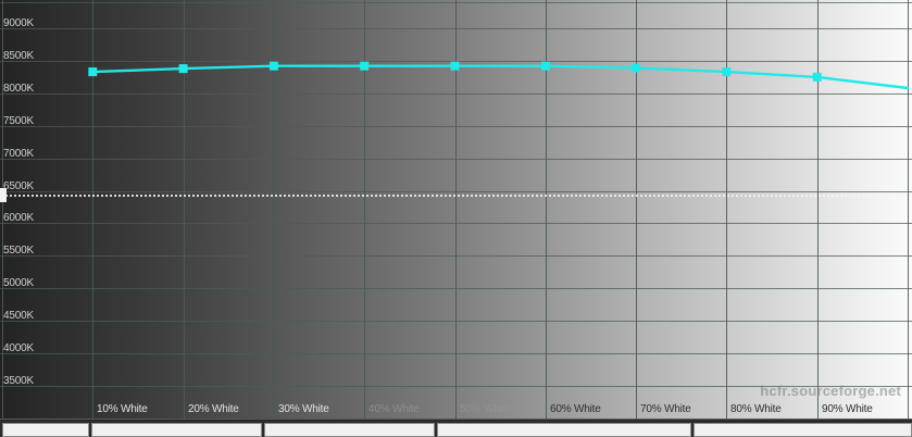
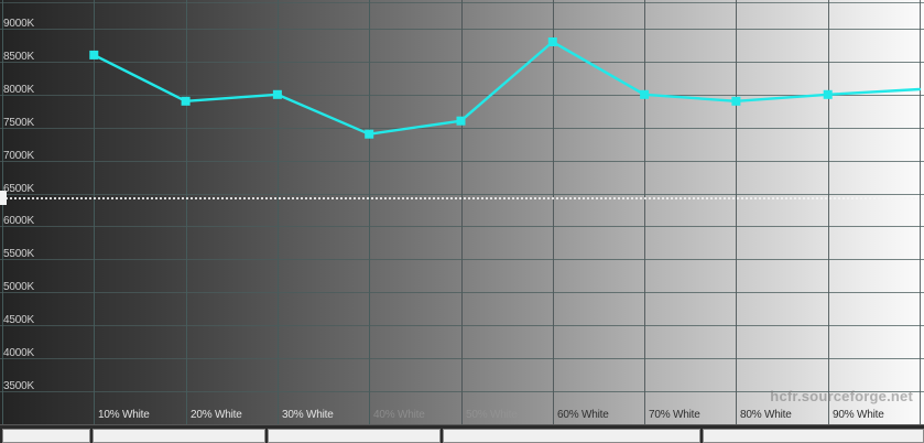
10% White: 8300K -> 8600K
20% White: 8400K -> 7900K
30% White: 8400K -> 8000K
40% White: 8400K -> 7400K
50% White: 8400K -> 7600K
60% White: 8400K -> 8800K
70% White: 8400K -> 8000K
80% White: 8300K -> 7900K
90% White: 8200K -> 8000K
